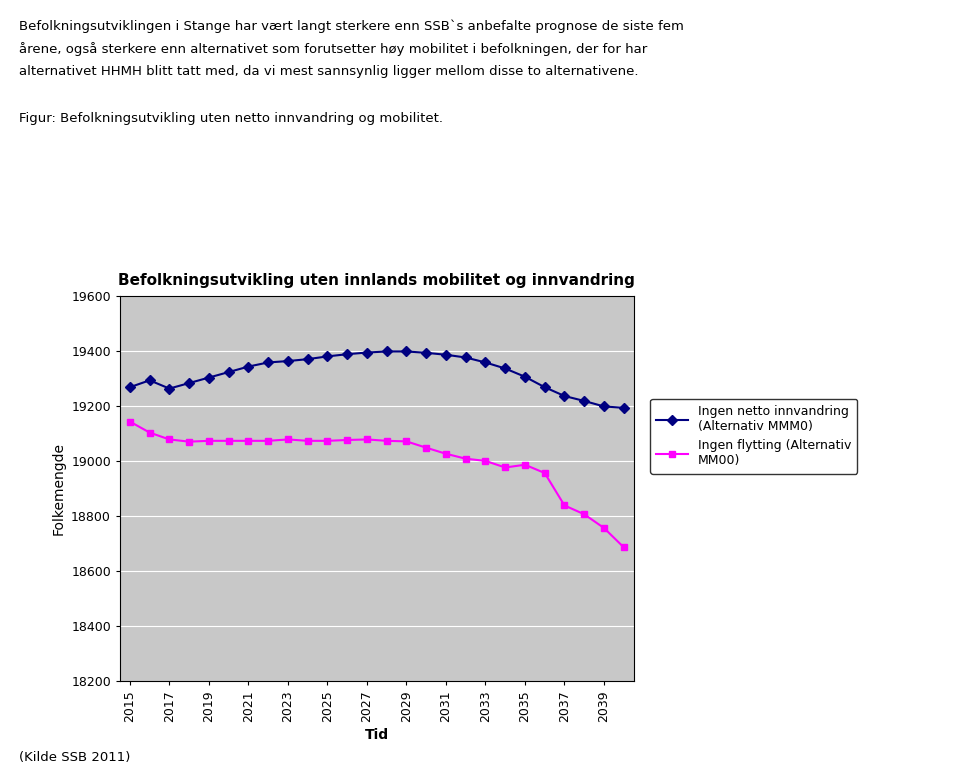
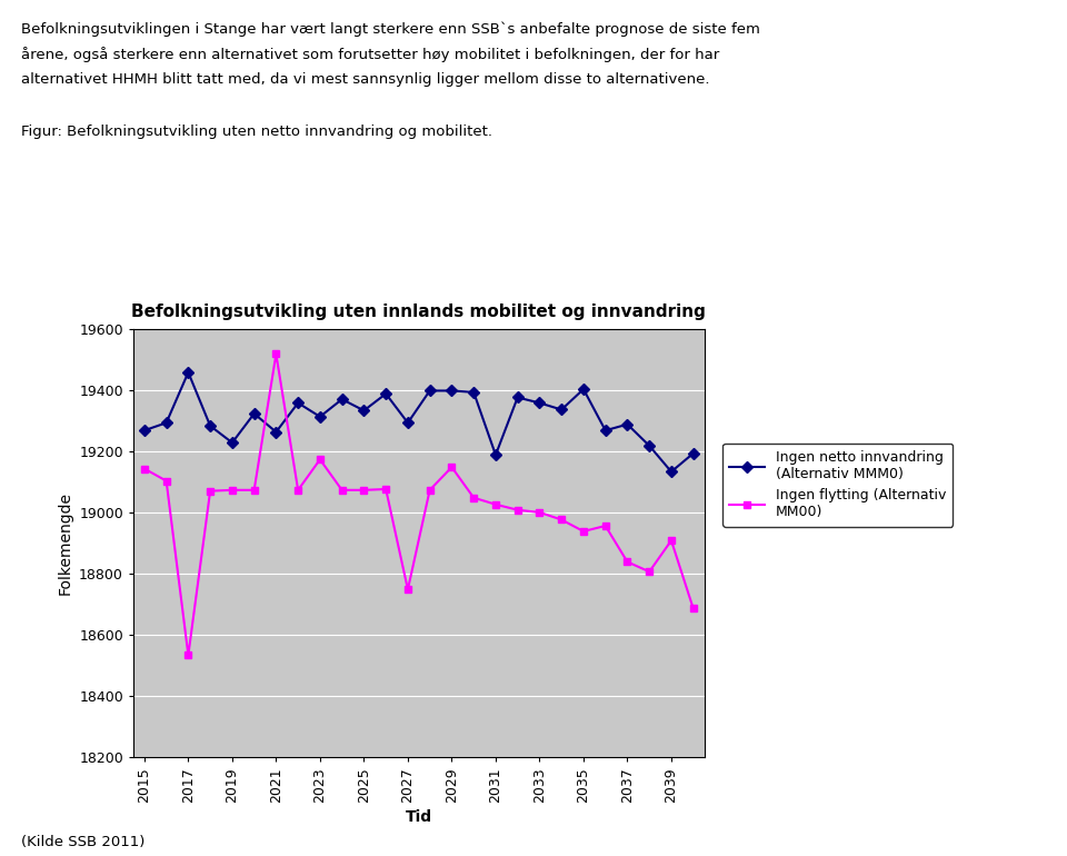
Ingen netto innvandring (Alternativ MMM0)/2017: 19265 -> 19460
Ingen flytting (Alternativ MM00)/2017: 19080 -> 18535
Ingen netto innvandring (Alternativ MMM0)/2019: 19305 -> 19230
Ingen netto innvandring (Alternativ MMM0)/2021: 19345 -> 19265
Ingen flytting (Alternativ MM00)/2021: 19075 -> 19520
Ingen netto innvandring (Alternativ MMM0)/2023: 19365 -> 19315
Ingen flytting (Alternativ MM00)/2023: 19080 -> 19175
Ingen netto innvandring (Alternativ MMM0)/2025: 19382 -> 19335
Ingen netto innvandring (Alternativ MMM0)/2027: 19396 -> 19295
Ingen flytting (Alternativ MM00)/2027: 19080 -> 18750
Ingen flytting (Alternativ MM00)/2029: 19073 -> 19150
Ingen netto innvandring (Alternativ MMM0)/2031: 19388 -> 19190
Ingen netto innvandring (Alternativ MMM0)/2035: 19308 -> 19405
Ingen flytting (Alternativ MM00)/2035: 18988 -> 18940
Ingen netto innvandring (Alternativ MMM0)/2037: 19238 -> 19290
Ingen netto innvandring (Alternativ MMM0)/2039: 19200 -> 19135
Ingen flytting (Alternativ MM00)/2039: 18758 -> 18910
